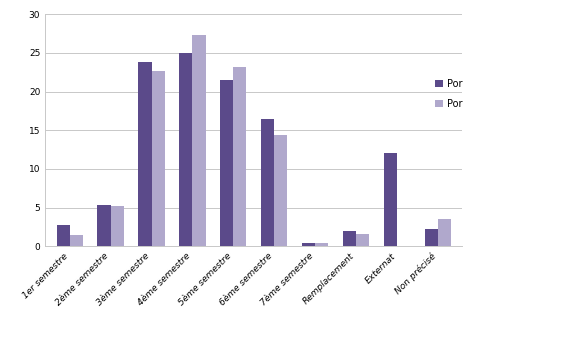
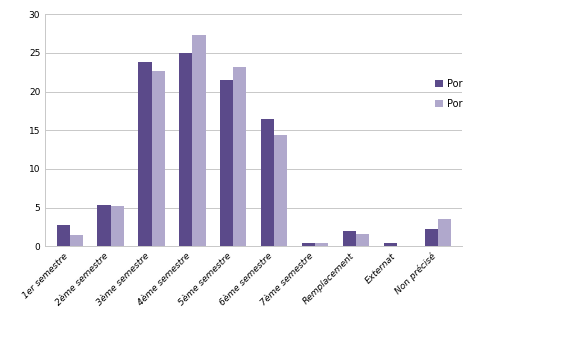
Por/Externat: 12.0 -> 0.5
